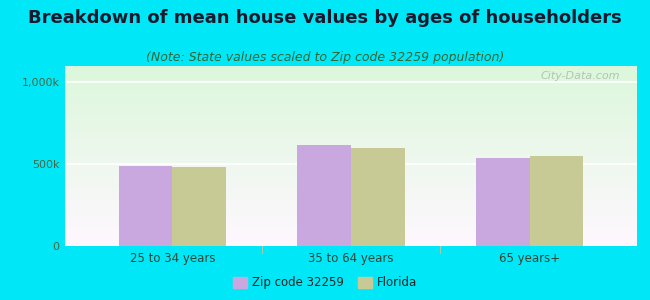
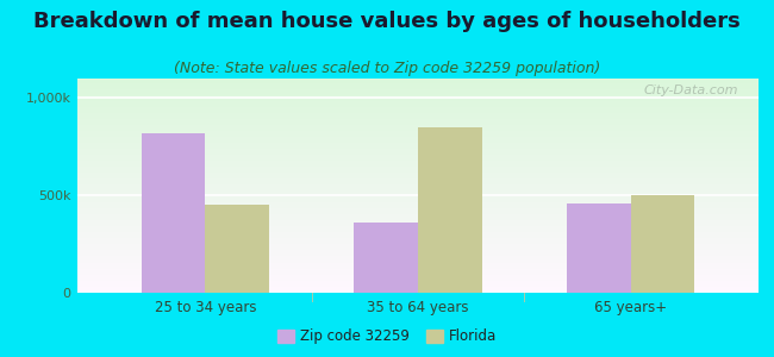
Zip code 32259/25 to 34 years: 490k -> 820k
Florida/25 to 34 years: 480k -> 450k
Zip code 32259/35 to 64 years: 620k -> 360k
Florida/35 to 64 years: 600k -> 850k
Zip code 32259/65 years+: 540k -> 460k
Florida/65 years+: 550k -> 500k
